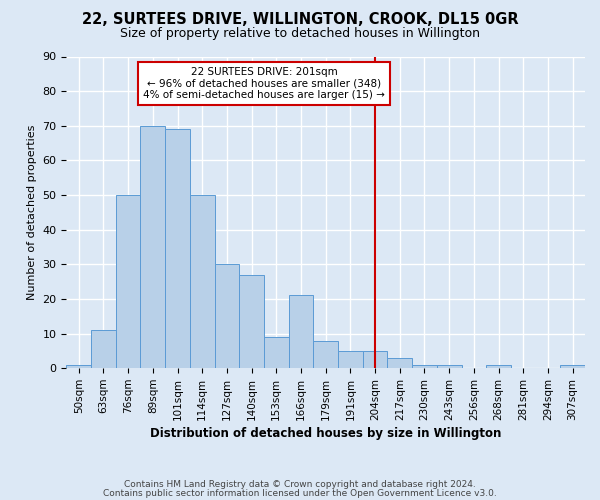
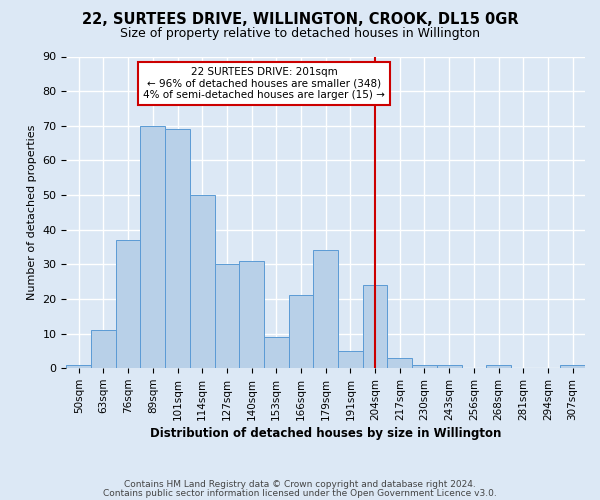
76sqm: 50 -> 37
140sqm: 27 -> 31
179sqm: 8 -> 34
204sqm: 5 -> 24
